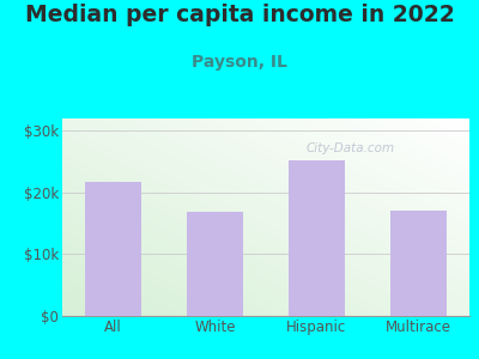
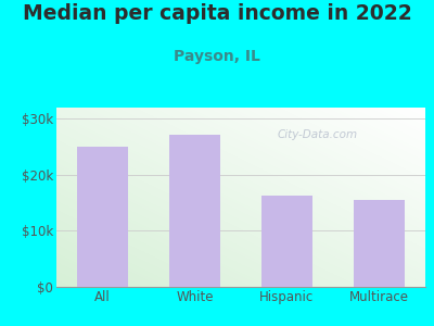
All: $21.8k -> $25.0k
White: $16.8k -> $27.2k
Hispanic: $25.2k -> $16.2k
Multirace: $17.0k -> $15.5k
